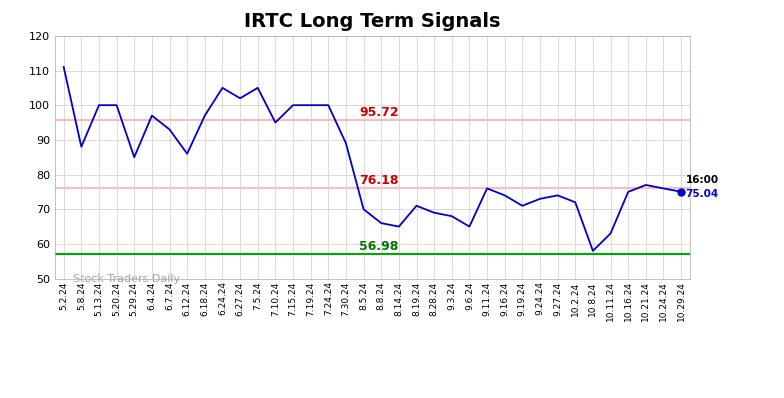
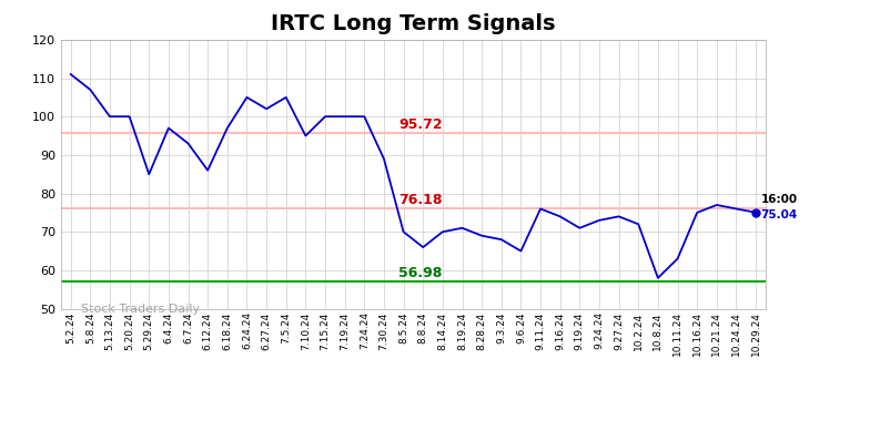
5.8.24: 88.0 -> 107.0
8.14.24: 65.0 -> 70.0
